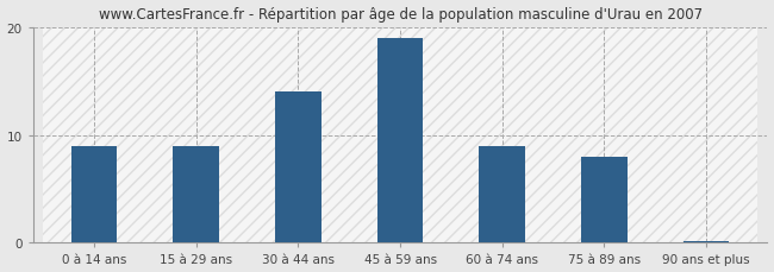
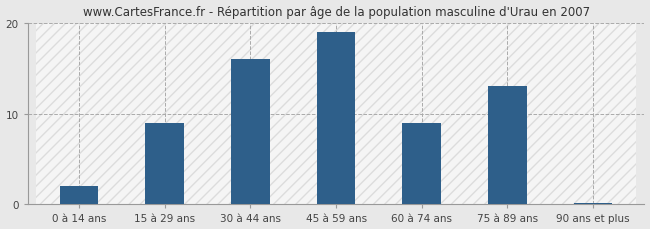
0 à 14 ans: 9.0 -> 2.0
30 à 44 ans: 14.0 -> 16.0
75 à 89 ans: 8.0 -> 13.0
